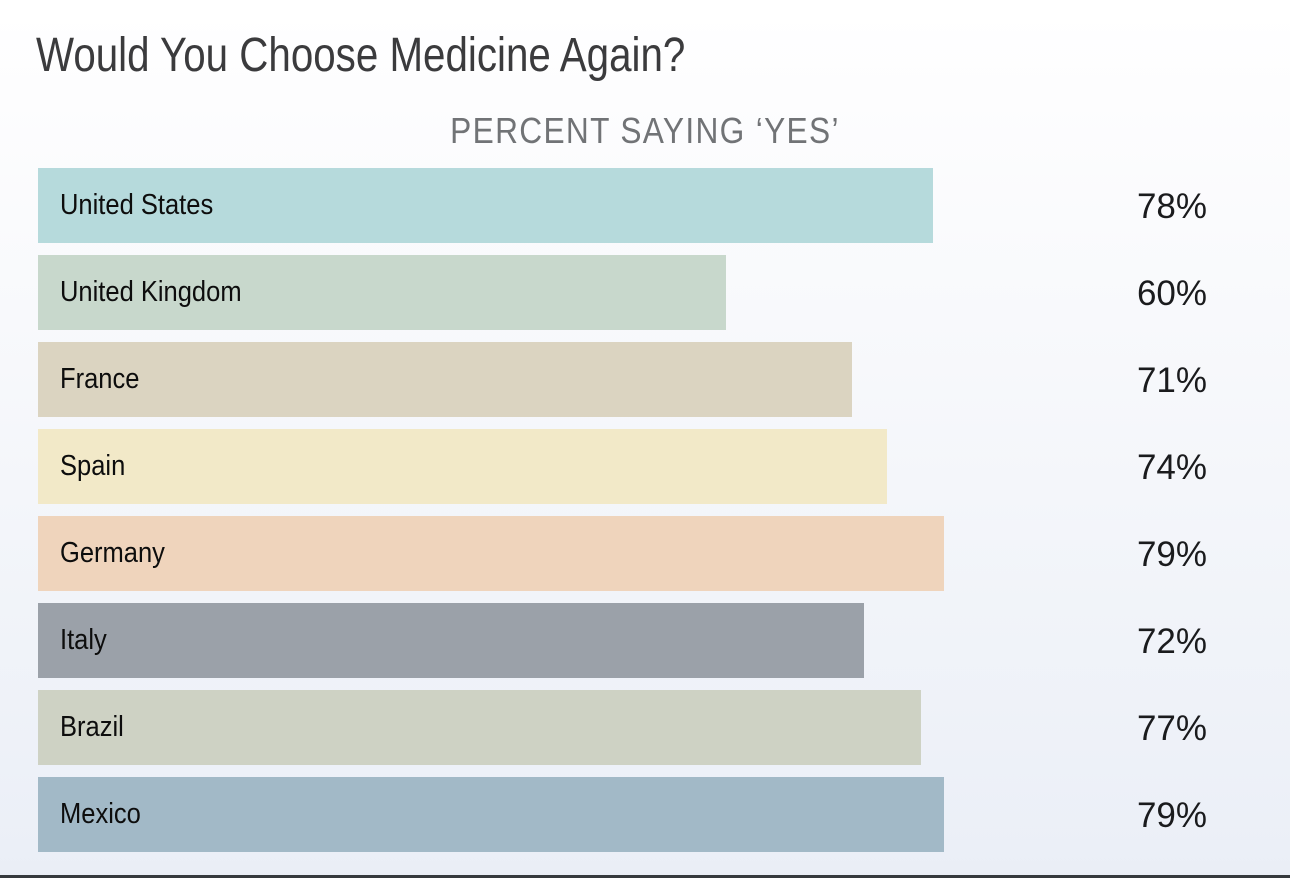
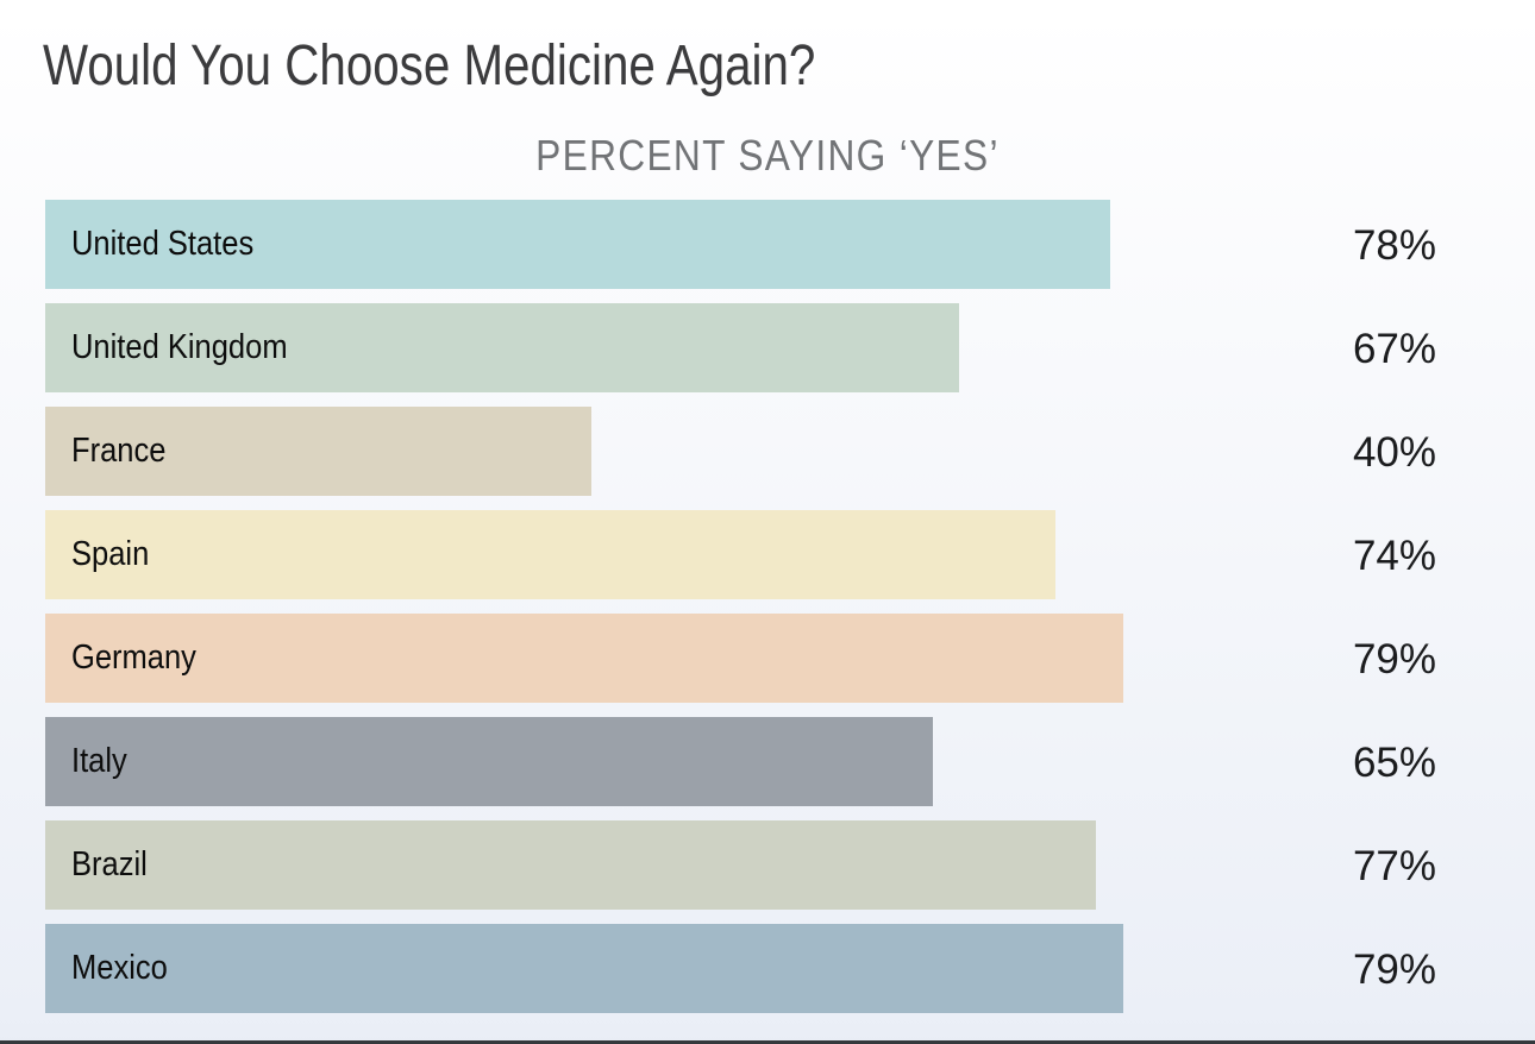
United Kingdom: 60% -> 67%
France: 71% -> 40%
Italy: 72% -> 65%
